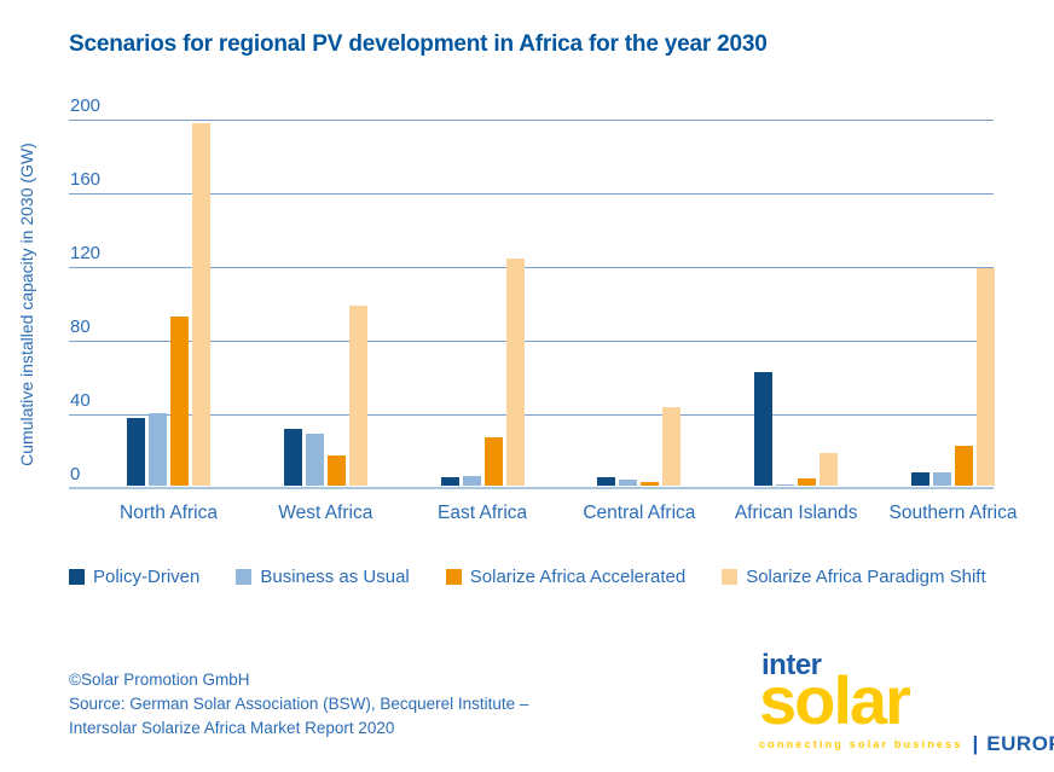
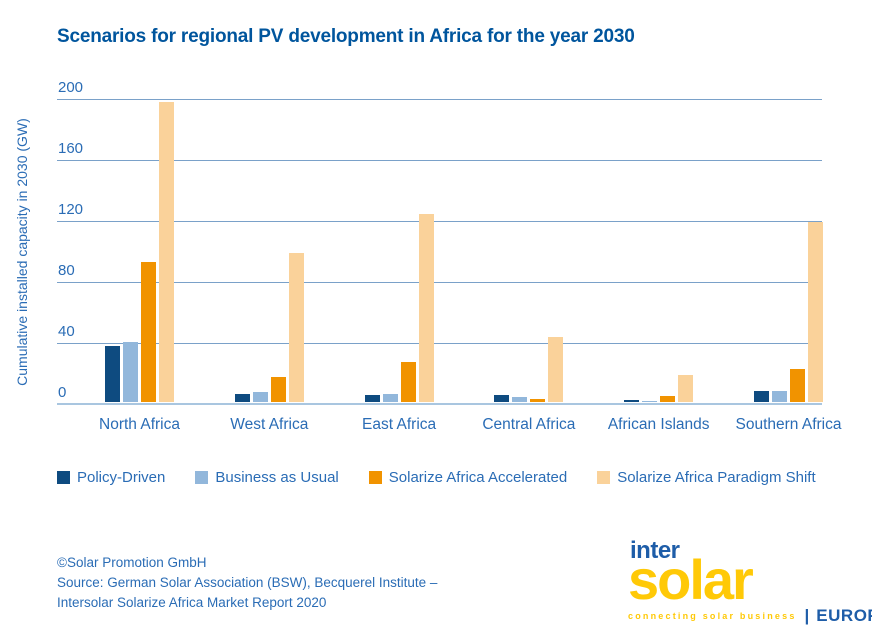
Policy-Driven/West Africa: 31 -> 5
Business as Usual/West Africa: 28 -> 7
Policy-Driven/African Islands: 62 -> 1
